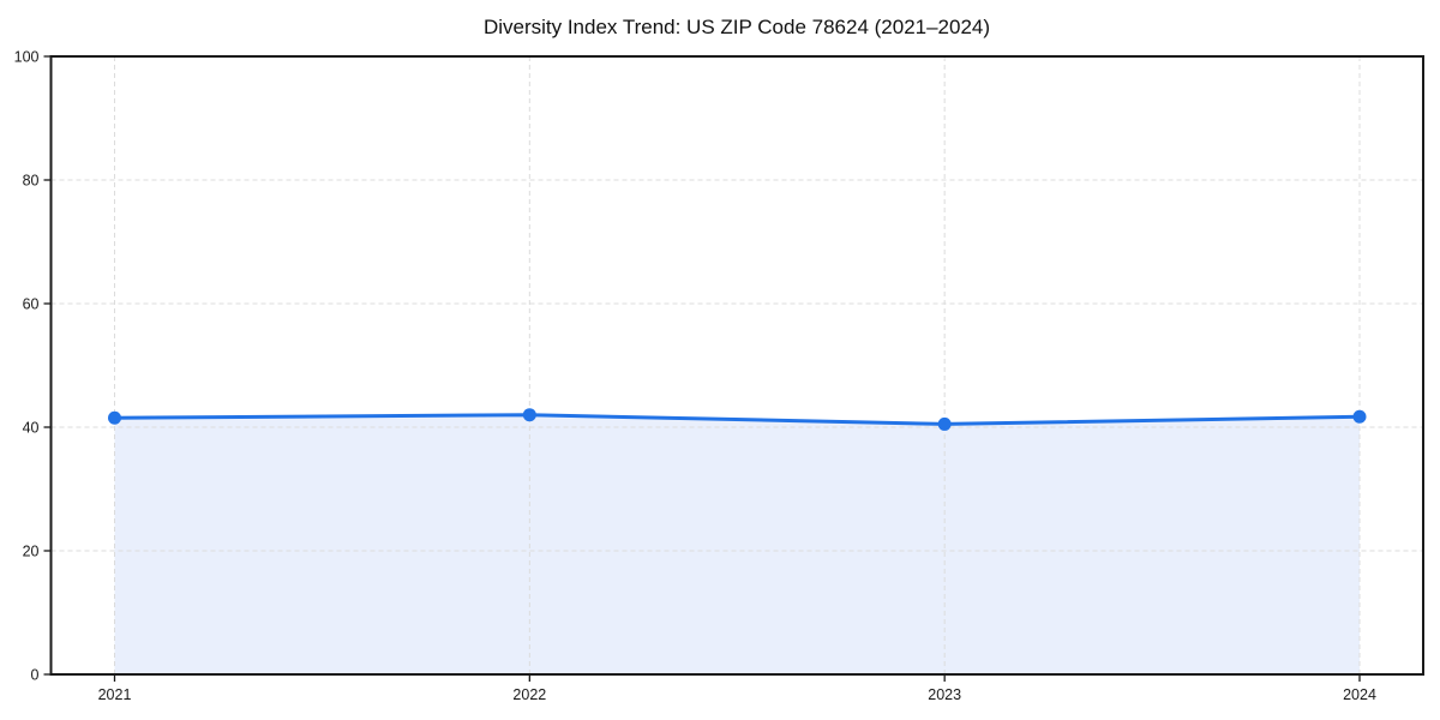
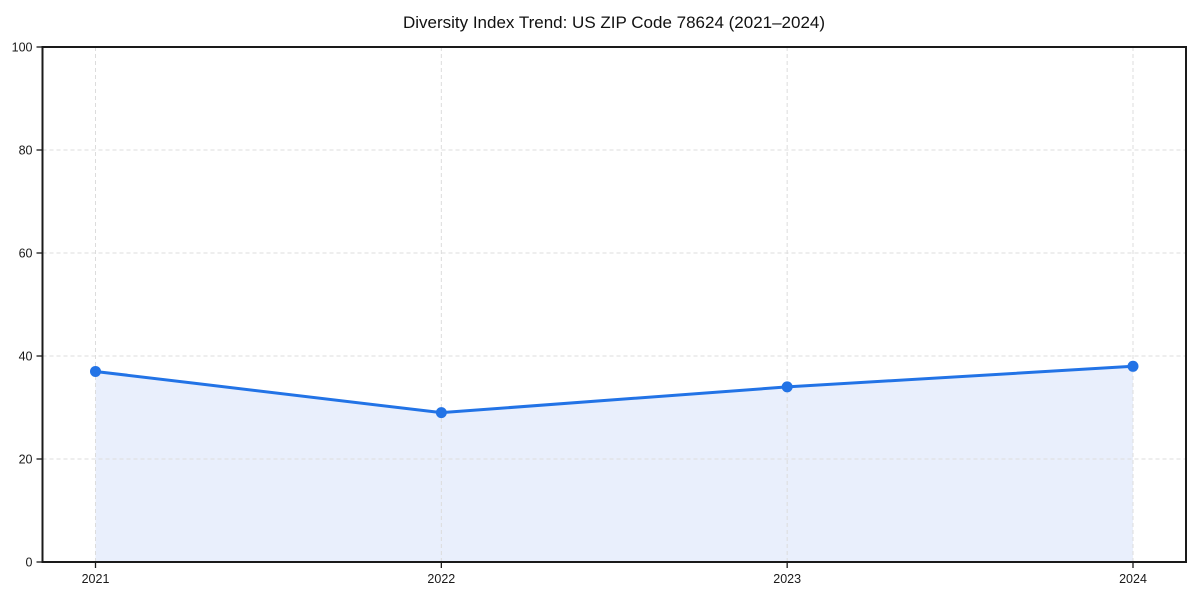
2021: 42 -> 37
2022: 42 -> 29
2023: 40 -> 34
2024: 42 -> 38
